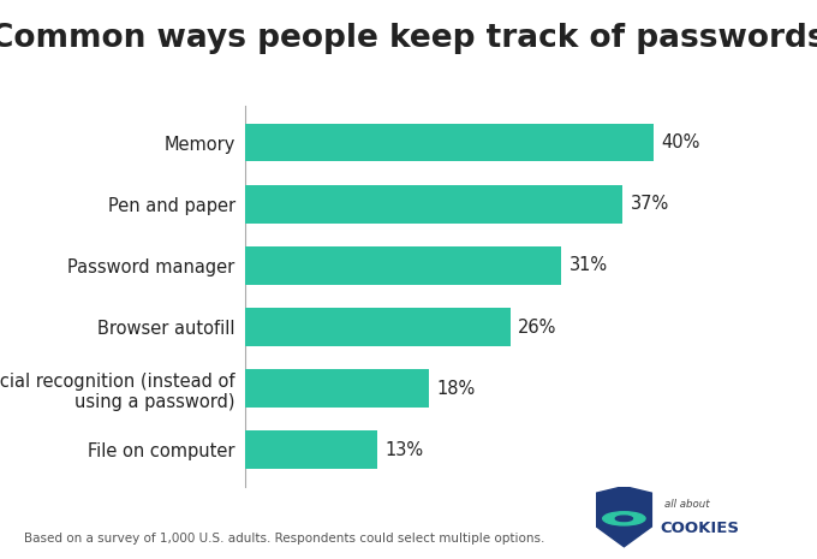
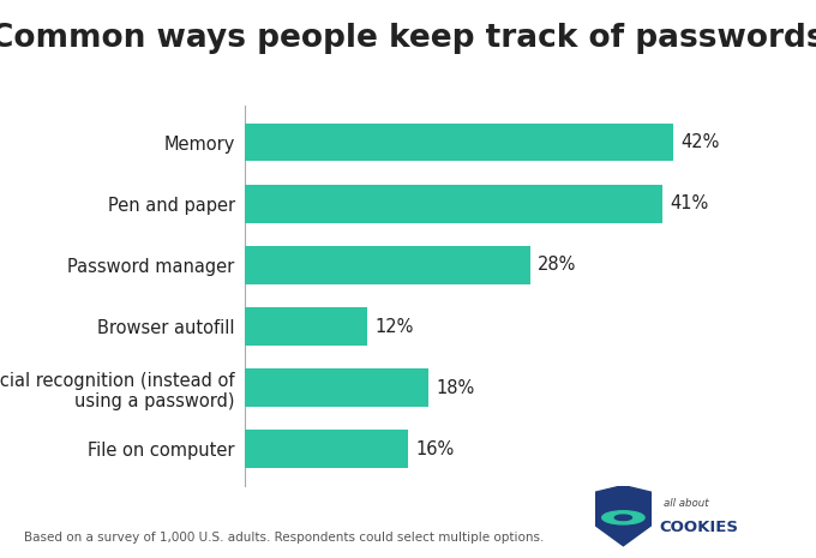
Memory: 40% -> 42%
Pen and paper: 37% -> 41%
Password manager: 31% -> 28%
Browser autofill: 26% -> 12%
File on computer: 13% -> 16%
